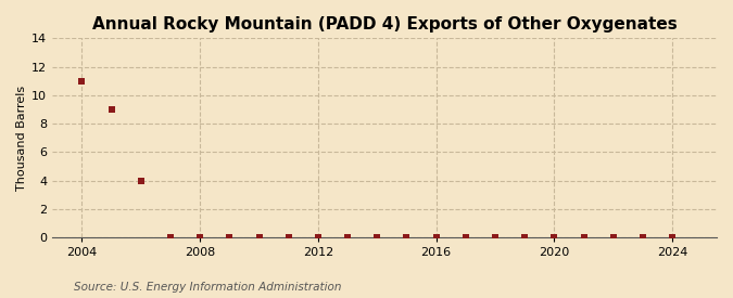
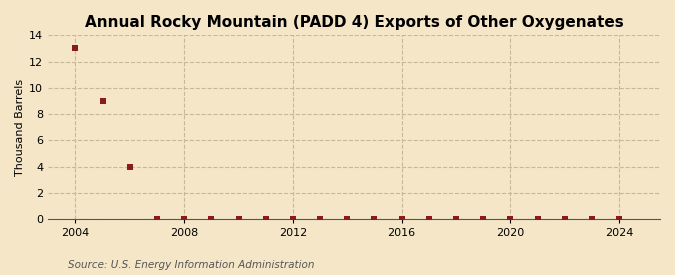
2004: 11 -> 13
